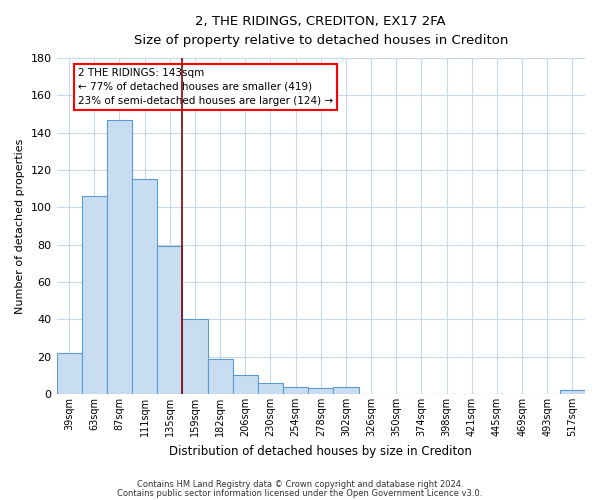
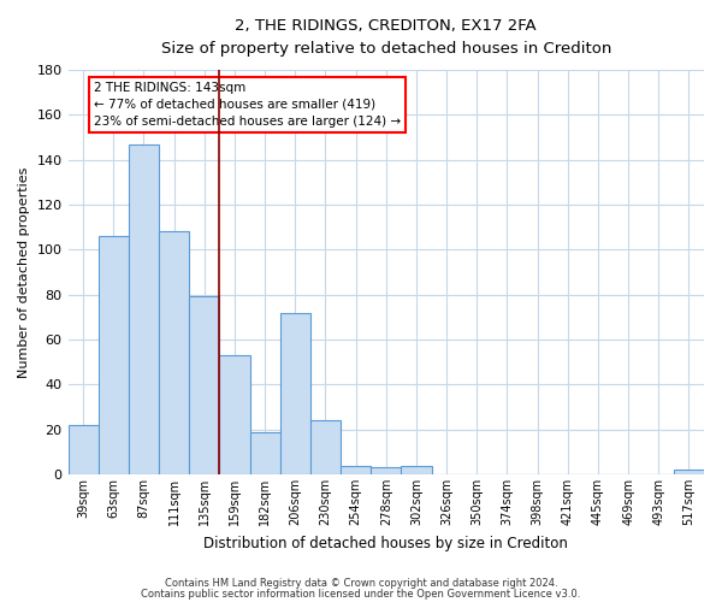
111sqm: 115 -> 108
159sqm: 40 -> 53
206sqm: 10 -> 72
230sqm: 6 -> 24
